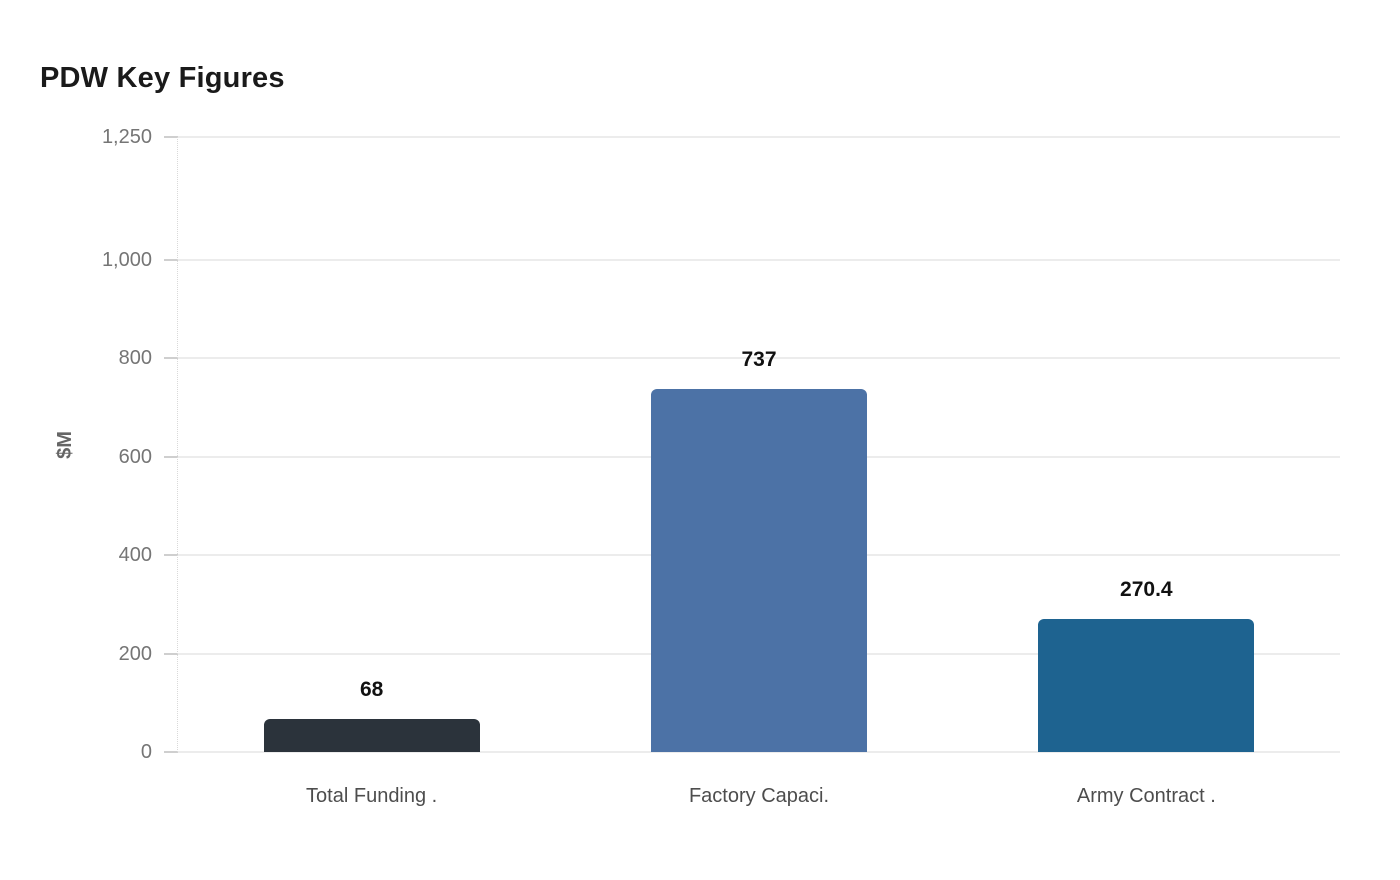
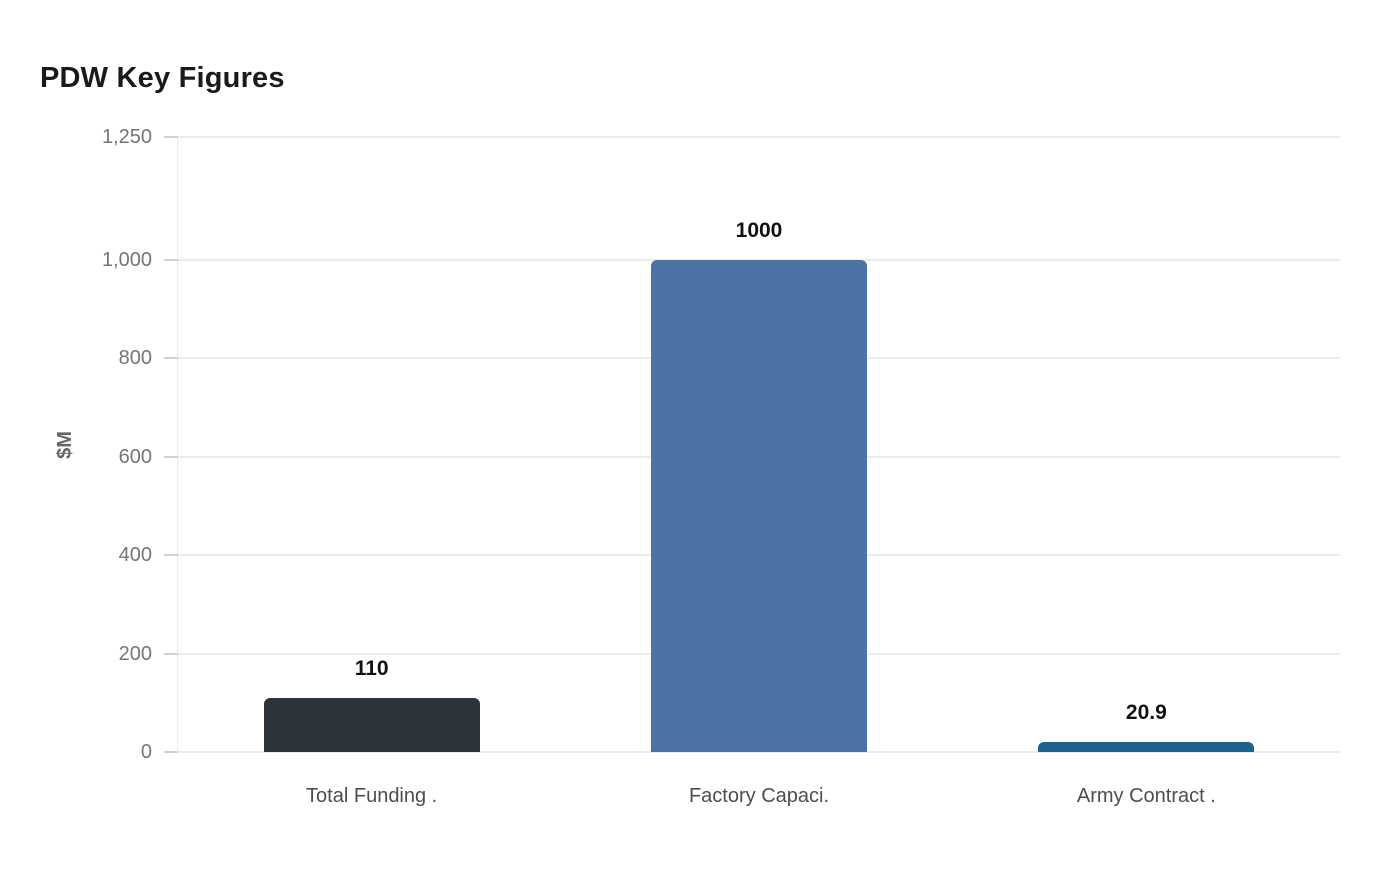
Total Funding .: 68 -> 110
Factory Capaci.: 737 -> 1000
Army Contract .: 270.4 -> 20.9
